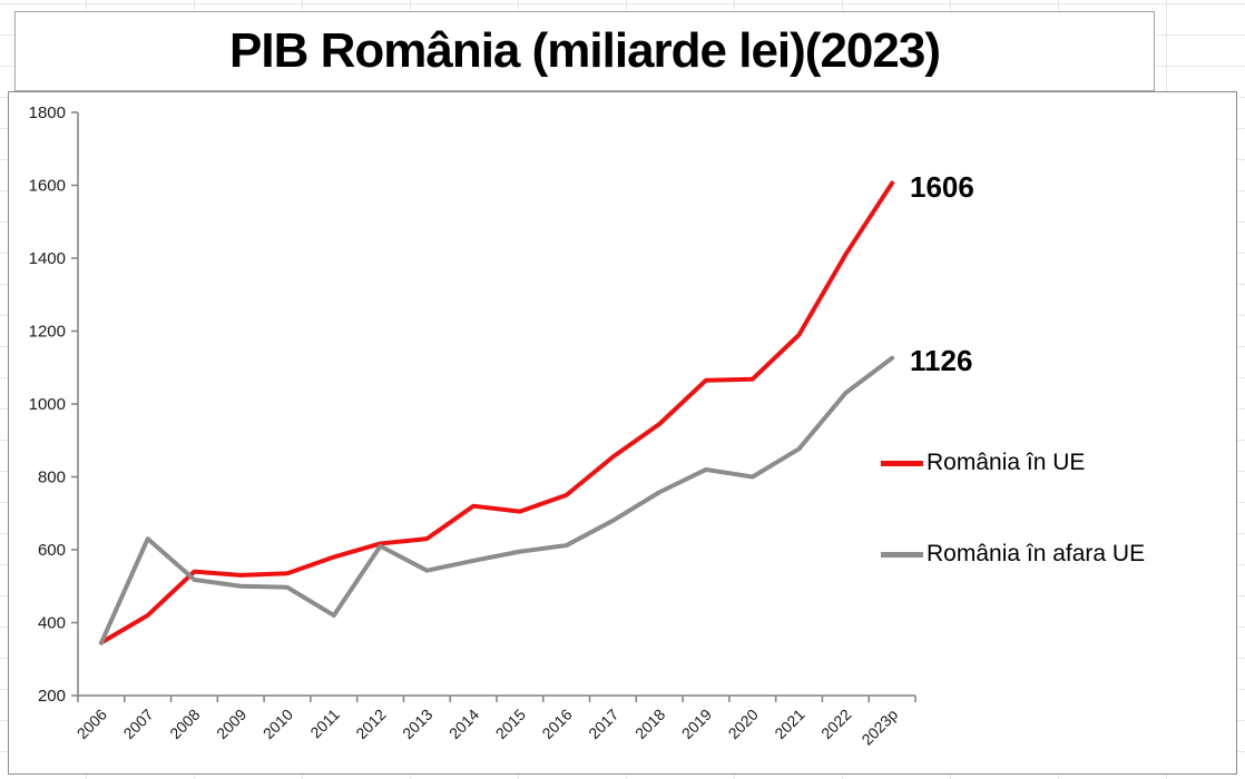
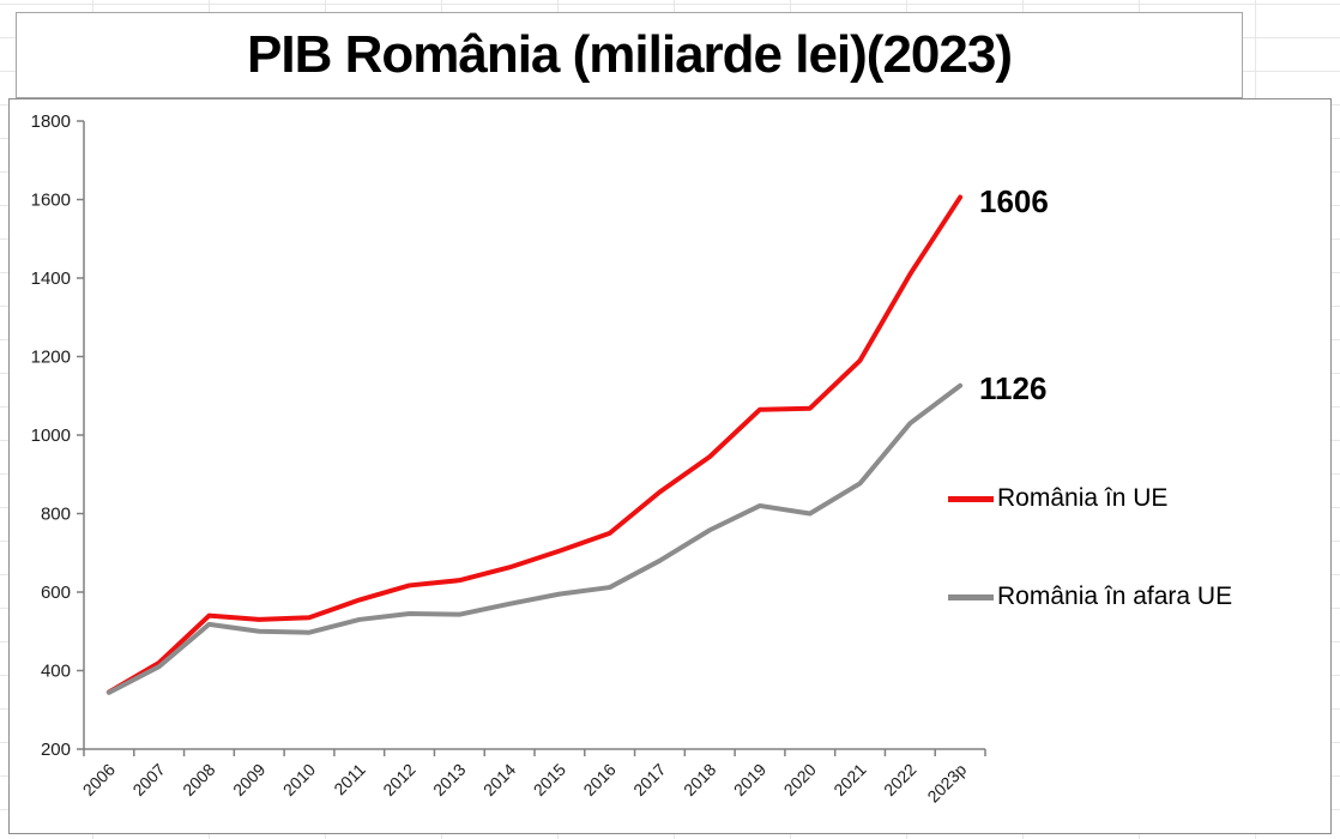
România în afara UE/2007: 630 -> 410
România în afara UE/2011: 420 -> 530
România în afara UE/2012: 610 -> 540
România în UE/2014: 720 -> 660
